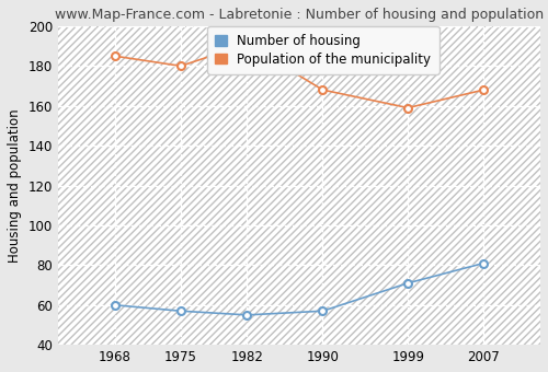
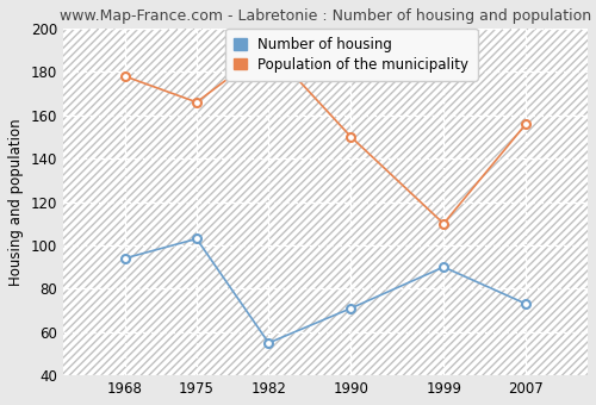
Number of housing/1968: 60 -> 94
Population of the municipality/1968: 185 -> 178
Number of housing/1975: 57 -> 103
Population of the municipality/1975: 180 -> 166
Number of housing/1990: 57 -> 71
Population of the municipality/1990: 168 -> 150
Number of housing/1999: 71 -> 90
Population of the municipality/1999: 159 -> 110
Number of housing/2007: 81 -> 73
Population of the municipality/2007: 168 -> 156
